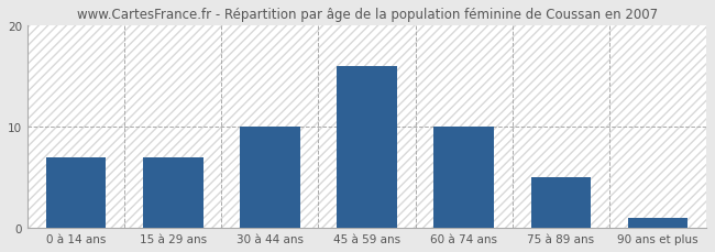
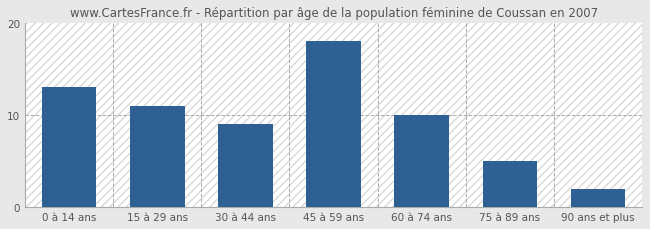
0 à 14 ans: 7 -> 13
15 à 29 ans: 7 -> 11
30 à 44 ans: 10 -> 9
45 à 59 ans: 16 -> 18
90 ans et plus: 1 -> 2
